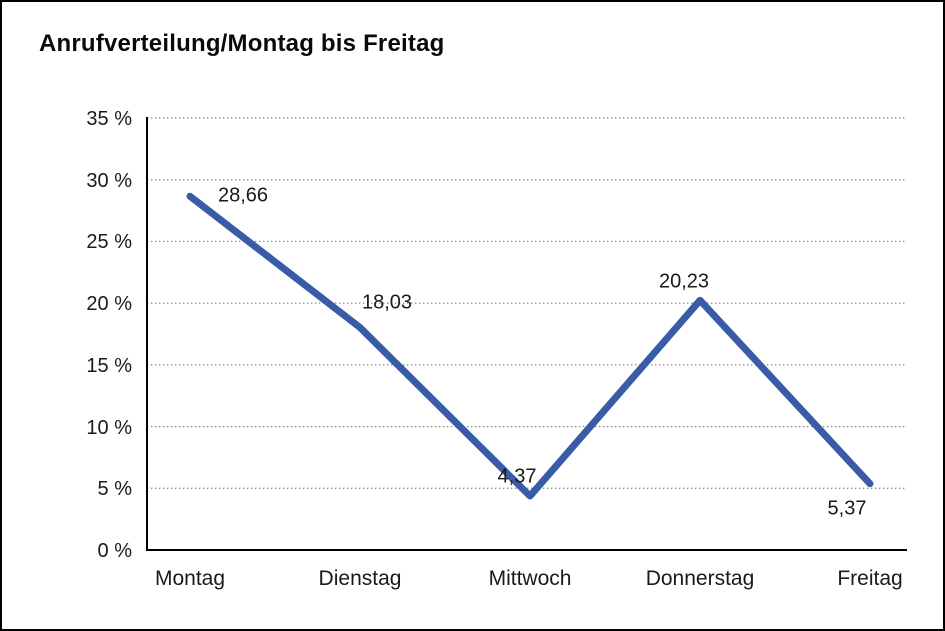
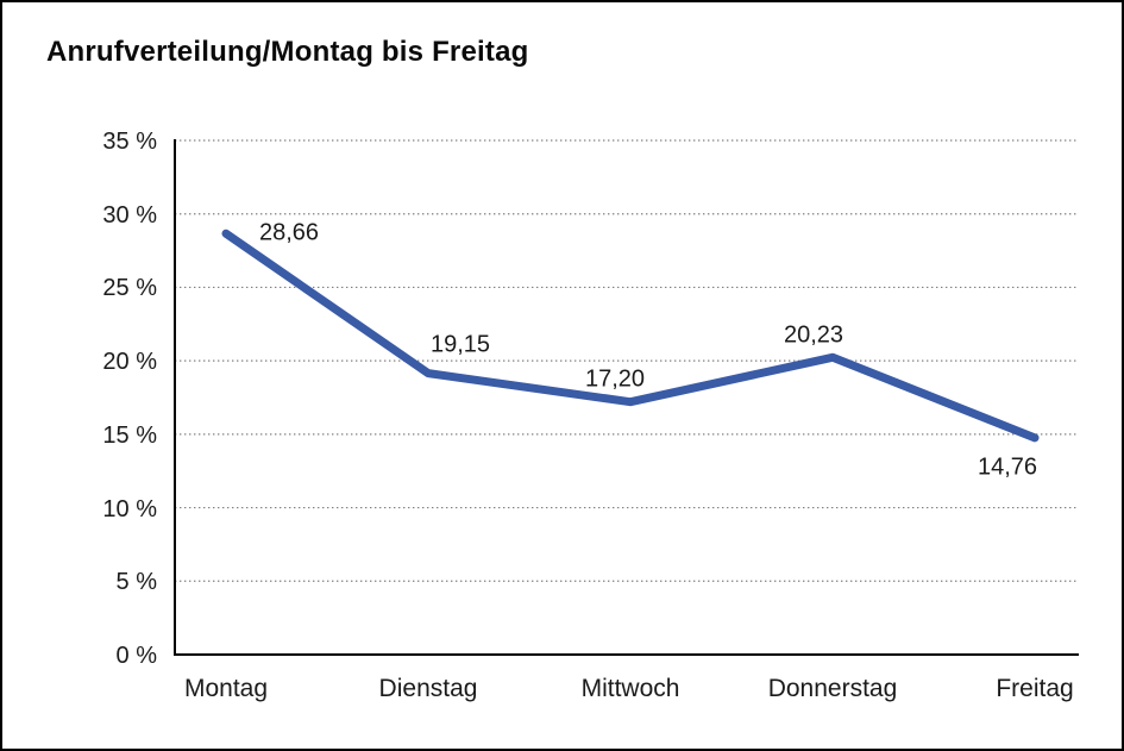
Dienstag: 18,03 -> 19,15
Mittwoch: 4,37 -> 17,20
Freitag: 5,37 -> 14,76
